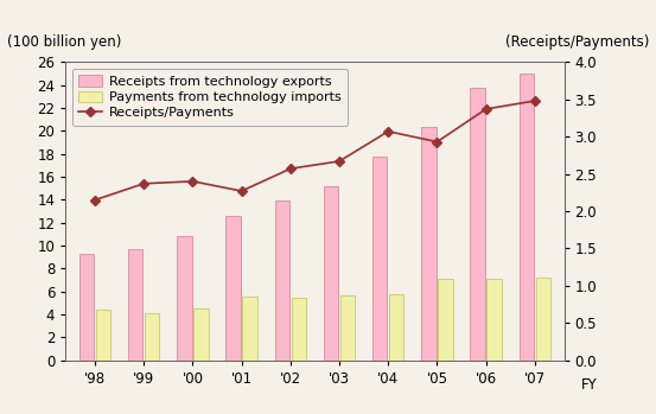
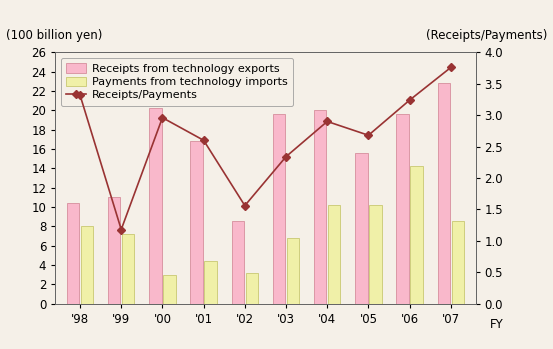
Receipts from technology exports/'98: 9.3 -> 10.4
Receipts/Payments/'98: 2.15 -> 3.32
Payments from technology imports/'98: 4.4 -> 8.0
Receipts from technology exports/'99: 9.7 -> 11.0
Receipts/Payments/'99: 2.37 -> 1.18
Payments from technology imports/'99: 4.1 -> 7.2
Receipts from technology exports/'00: 10.8 -> 20.2
Receipts/Payments/'00: 2.40 -> 2.96
Payments from technology imports/'00: 4.5 -> 3.0
Receipts from technology exports/'01: 12.6 -> 16.8
Receipts/Payments/'01: 2.27 -> 2.60
Payments from technology imports/'01: 5.6 -> 4.4
Receipts from technology exports/'02: 13.9 -> 8.6
Receipts/Payments/'02: 2.57 -> 1.56
Payments from technology imports/'02: 5.4 -> 3.2
Receipts from technology exports/'03: 15.2 -> 19.6
Receipts/Payments/'03: 2.67 -> 2.34
Payments from technology imports/'03: 5.7 -> 6.8
Receipts from technology exports/'04: 17.8 -> 20.0
Receipts/Payments/'04: 3.07 -> 2.90
Payments from technology imports/'04: 5.8 -> 10.2
Receipts from technology exports/'05: 20.3 -> 15.6
Receipts/Payments/'05: 2.93 -> 2.68
Payments from technology imports/'05: 7.1 -> 10.2
Receipts from technology exports/'06: 23.8 -> 19.6
Receipts/Payments/'06: 3.37 -> 3.24
Payments from technology imports/'06: 7.1 -> 14.2
Receipts from technology exports/'07: 25.0 -> 22.8
Receipts/Payments/'07: 3.48 -> 3.76
Payments from technology imports/'07: 7.2 -> 8.6
